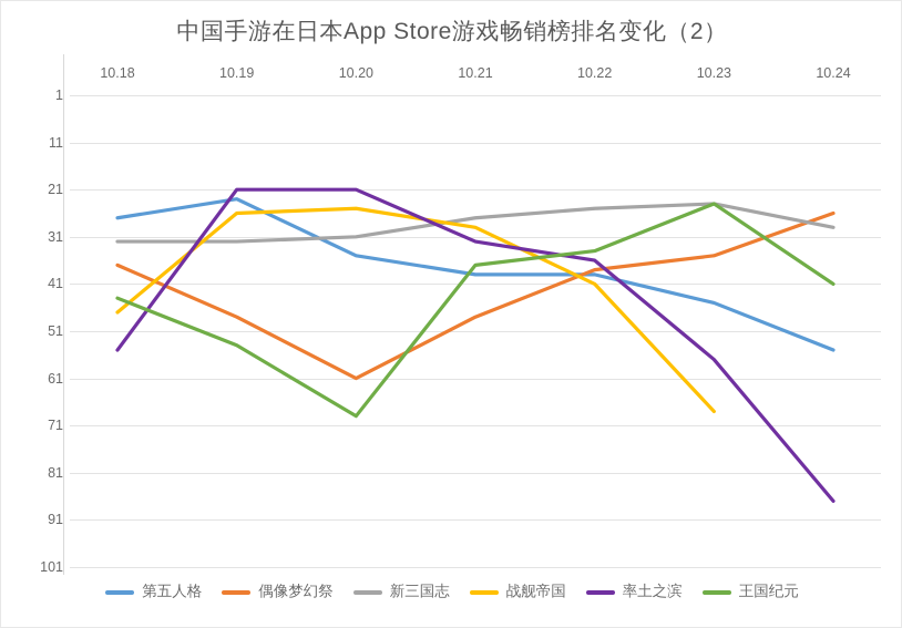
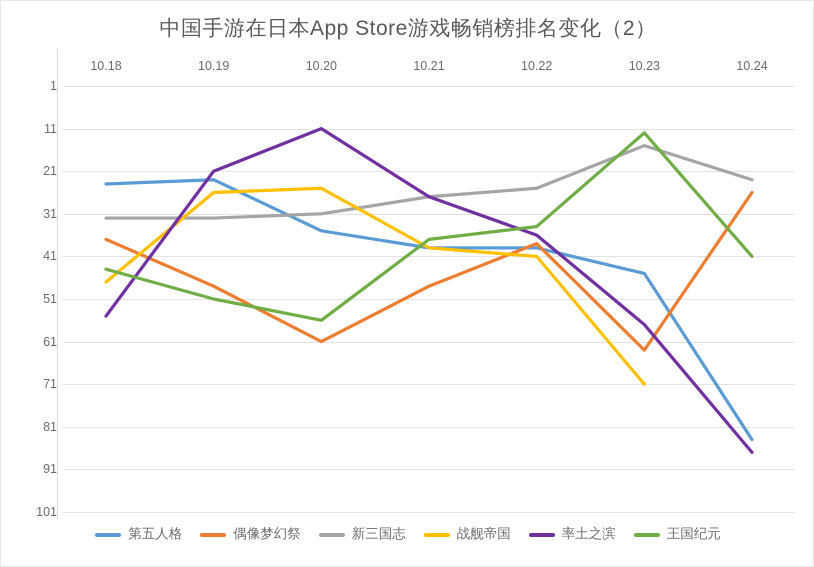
第五人格/10.18: 27 -> 24
王国纪元/10.19: 54 -> 51
率土之滨/10.20: 21 -> 11
王国纪元/10.20: 69 -> 56
战舰帝国/10.21: 29 -> 39
率土之滨/10.21: 32 -> 27
偶像梦幻祭/10.23: 35 -> 63
新三国志/10.23: 24 -> 15
战舰帝国/10.23: 68 -> 71
王国纪元/10.23: 24 -> 12
第五人格/10.24: 55 -> 84
新三国志/10.24: 29 -> 23
